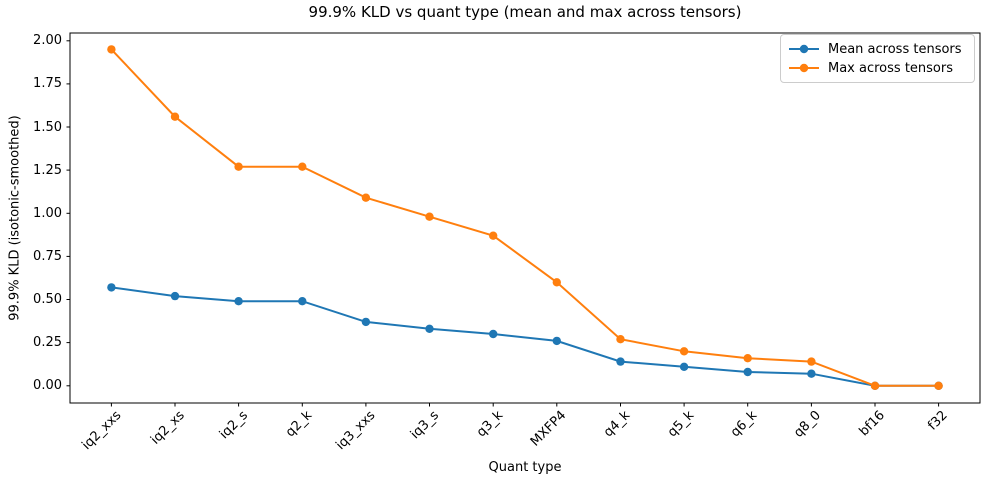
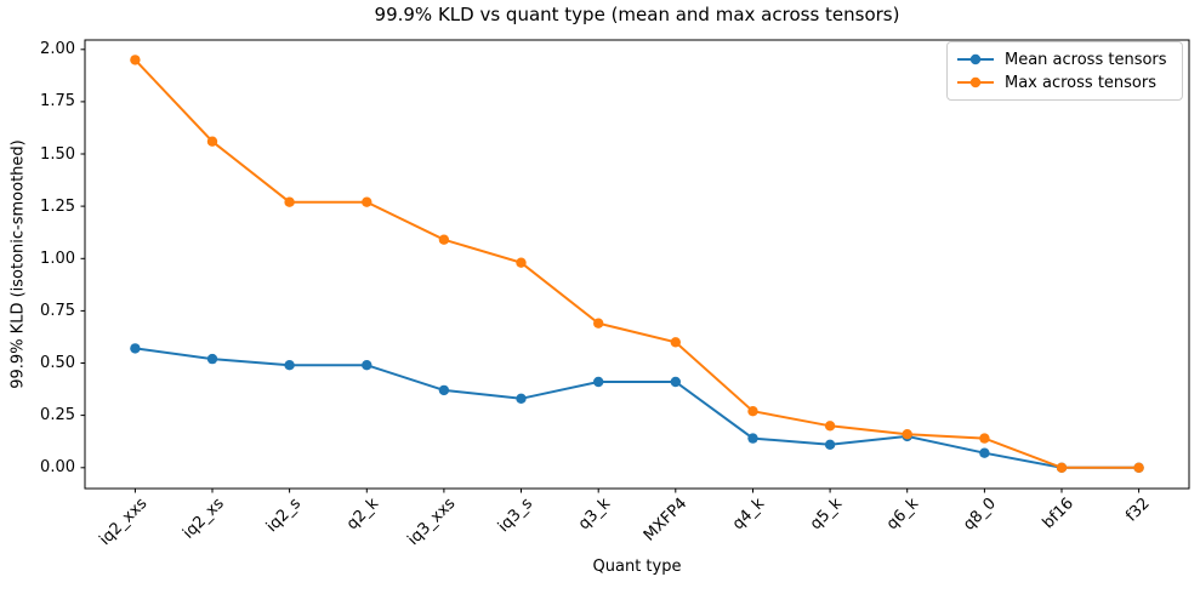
Mean across tensors/q3_k: 0.30 -> 0.41
Max across tensors/q3_k: 0.87 -> 0.69
Mean across tensors/MXFP4: 0.26 -> 0.41
Mean across tensors/q6_k: 0.08 -> 0.15
